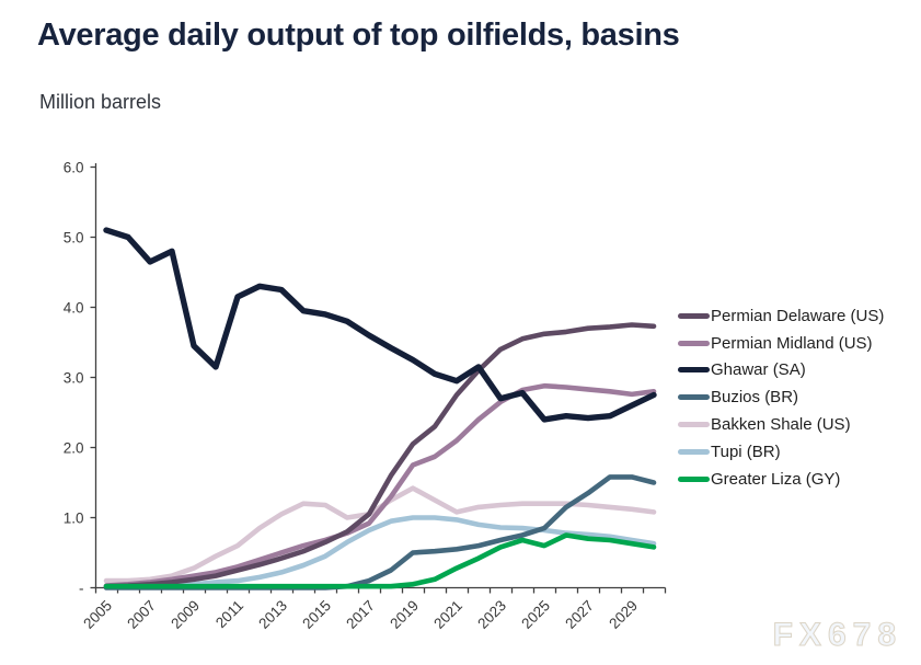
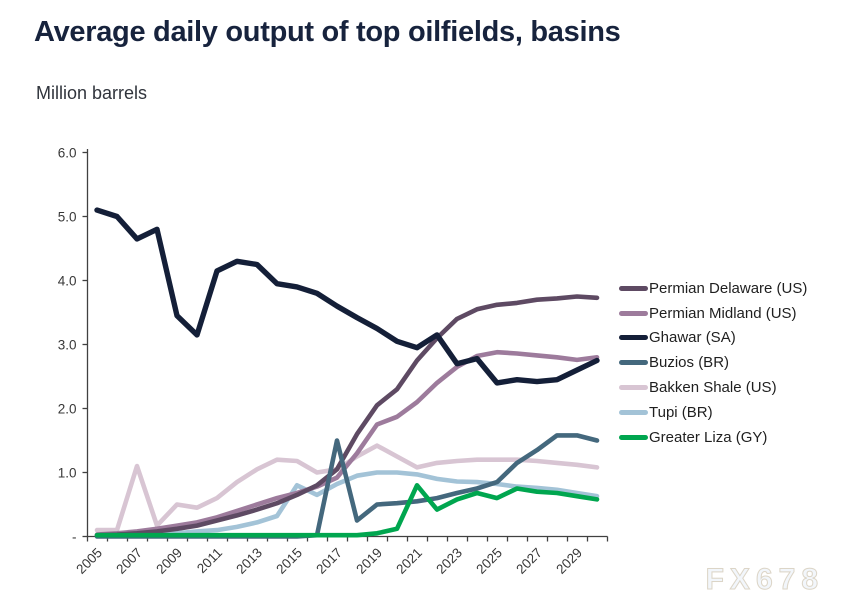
Bakken Shale (US)/2007: 0.1 -> 1.1
Bakken Shale (US)/2009: 0.3 -> 0.5
Tupi (BR)/2015: 0.5 -> 0.8
Buzios (BR)/2017: 0.1 -> 1.5
Greater Liza (GY)/2021: 0.3 -> 0.8
